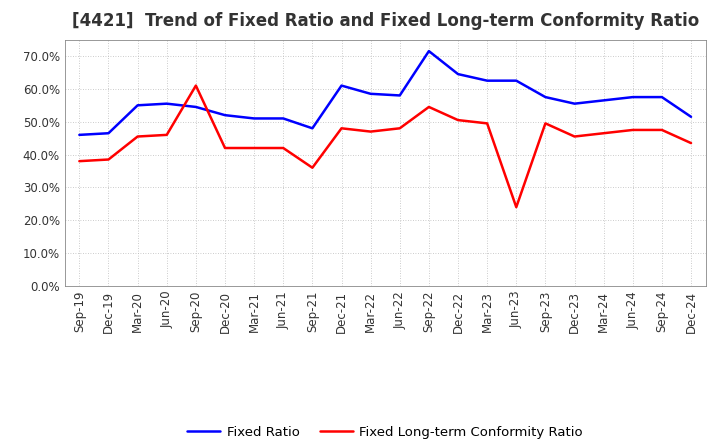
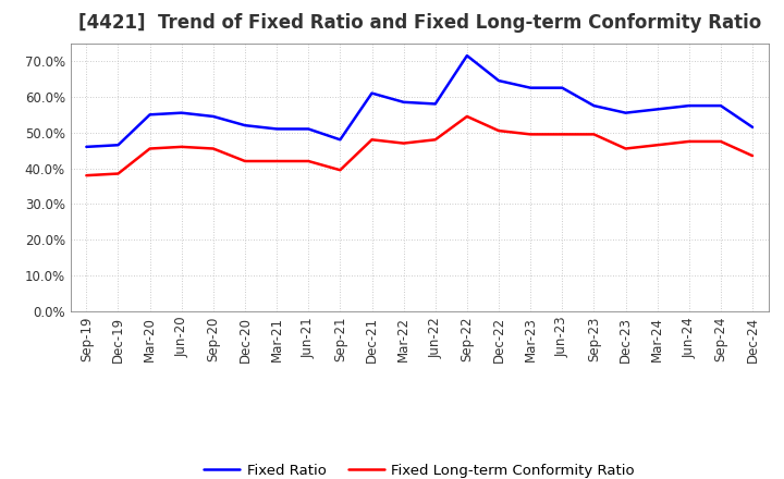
Fixed Long-term Conformity Ratio/Sep-20: 61.0% -> 45.5%
Fixed Long-term Conformity Ratio/Sep-21: 36.0% -> 39.5%
Fixed Long-term Conformity Ratio/Jun-23: 24.0% -> 49.5%
